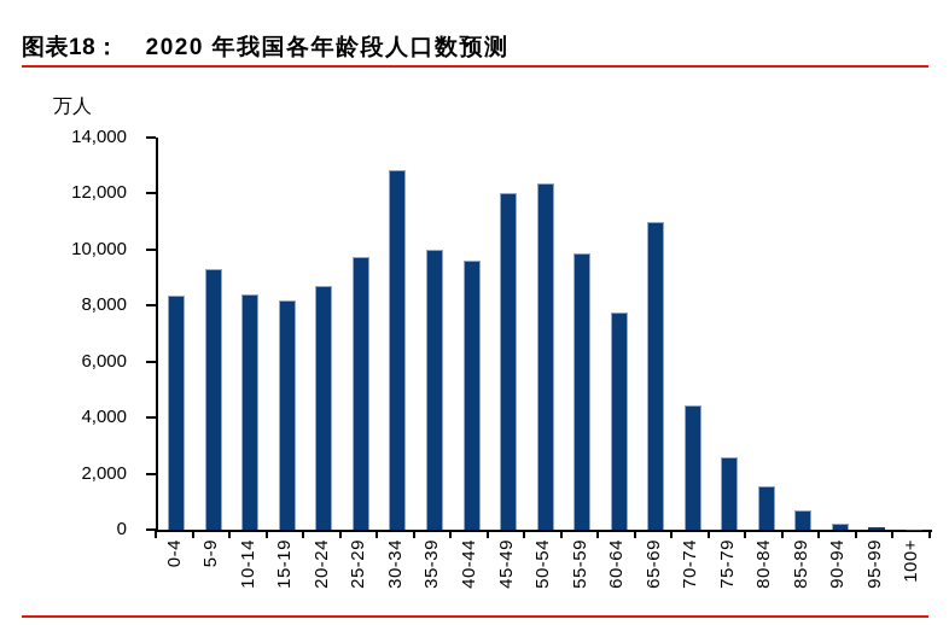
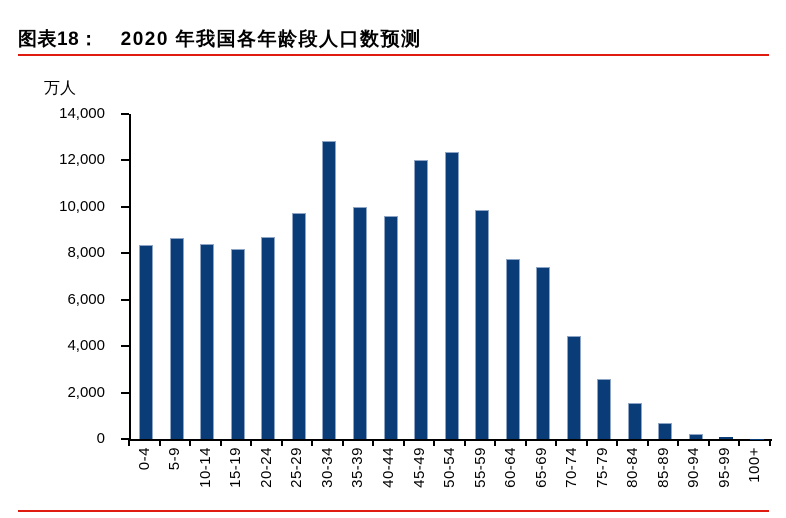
5-9: 9300 -> 8600
65-69: 11000 -> 7400
